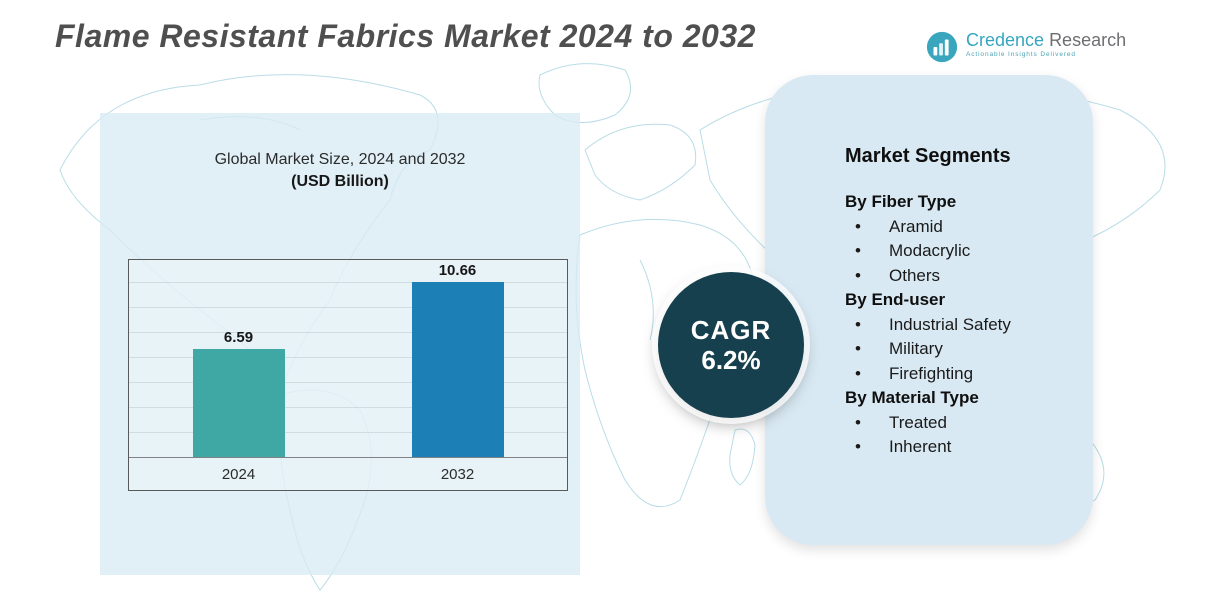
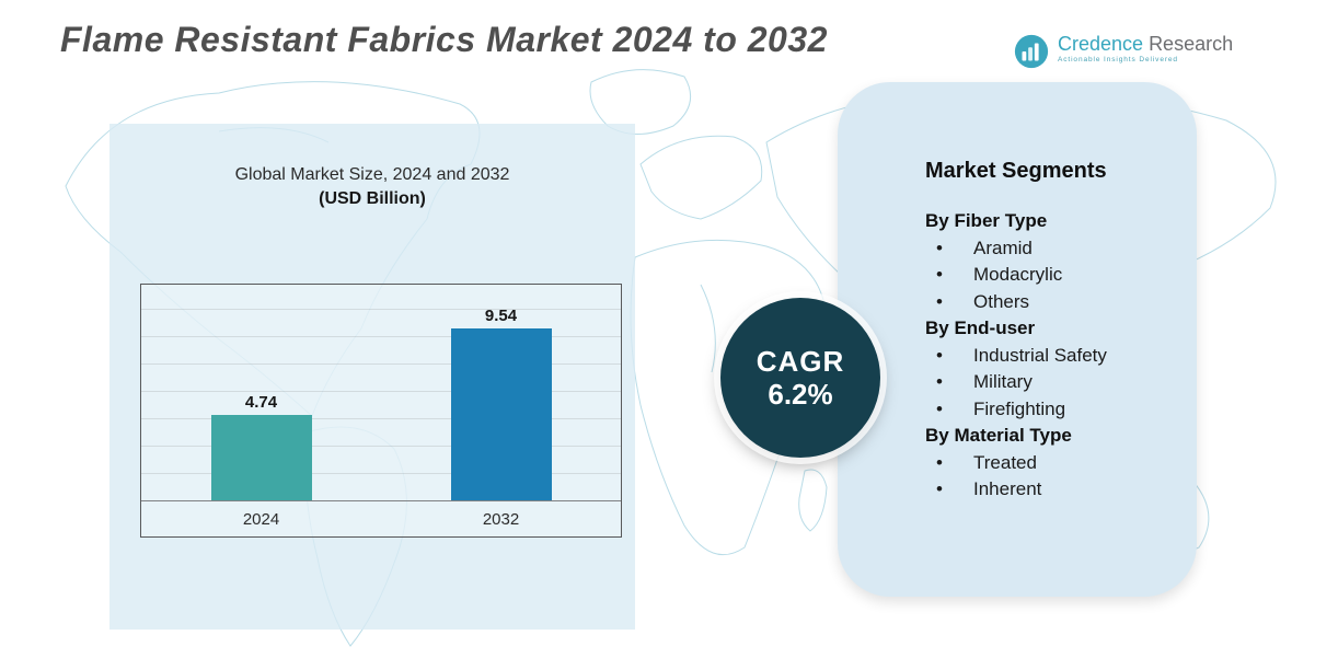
2024: 6.59 -> 4.74
2032: 10.66 -> 9.54
